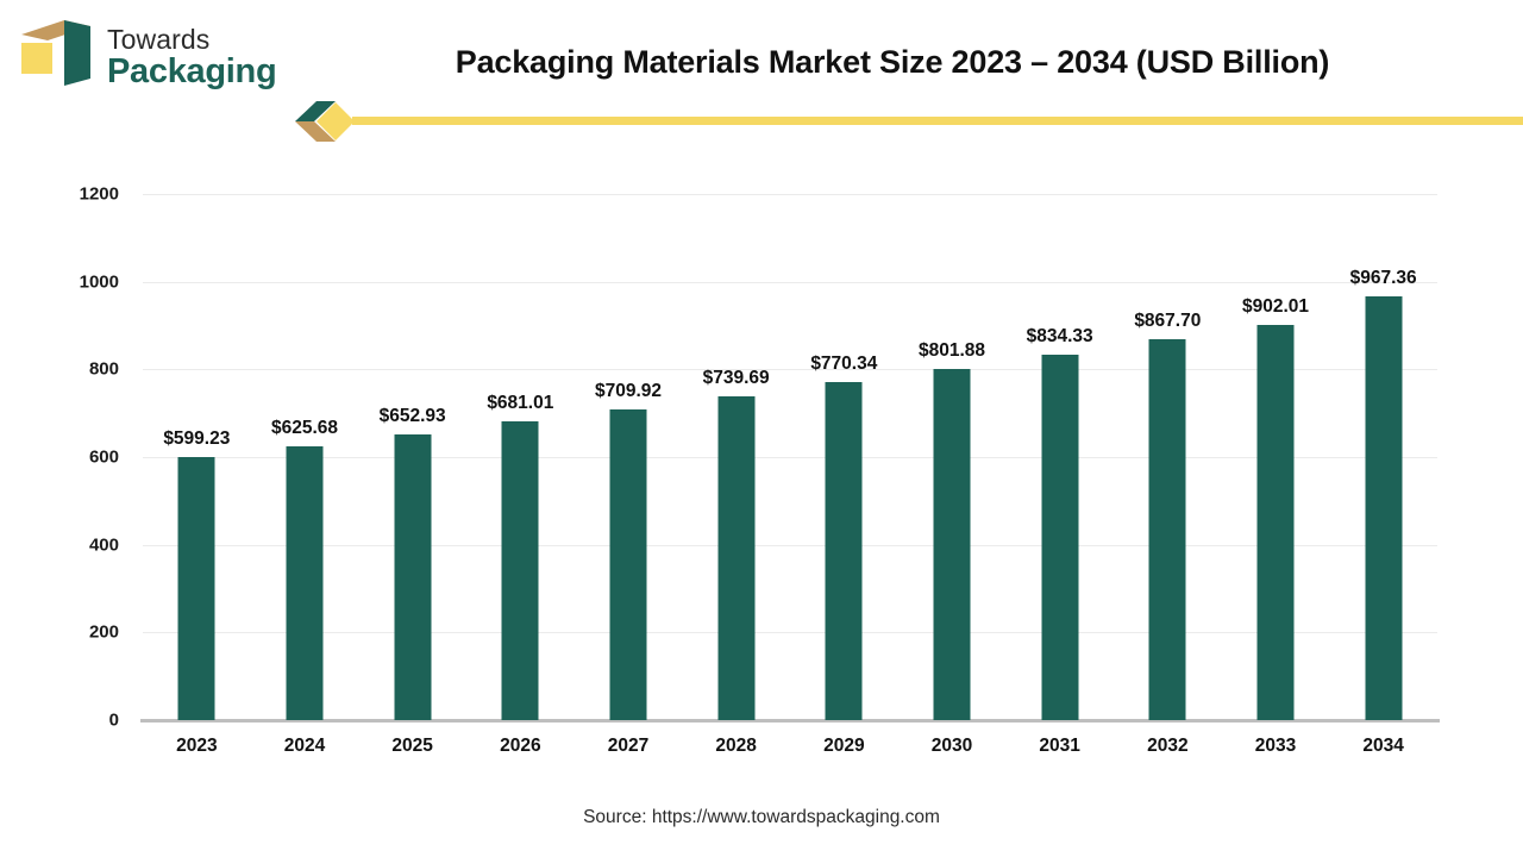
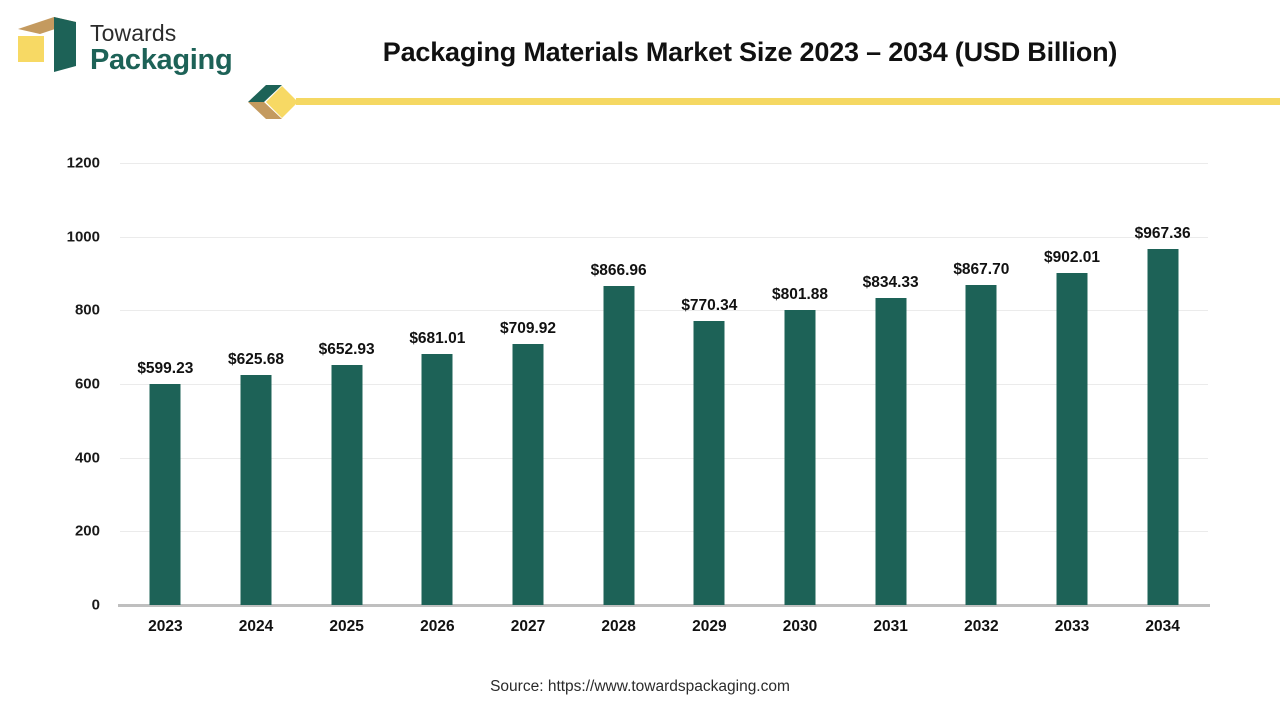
2028: $739.69 -> $866.96
